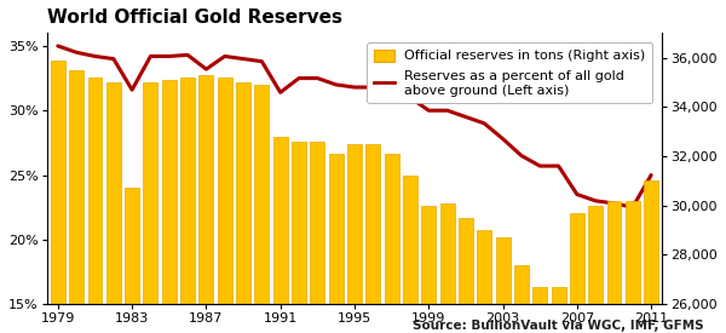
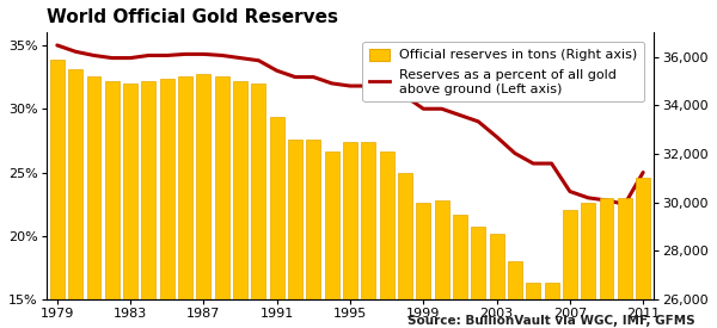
Official reserves in tons (Right axis)/1983: 30,700 -> 34,900
Reserves as a percent of all gold above ground (Left axis)/1983: 31.6% -> 34.0%
Reserves as a percent of all gold above ground (Left axis)/1987: 33.2% -> 34.3%
Official reserves in tons (Right axis)/1991: 32,800 -> 33,500
Reserves as a percent of all gold above ground (Left axis)/1991: 31.4% -> 33.0%
